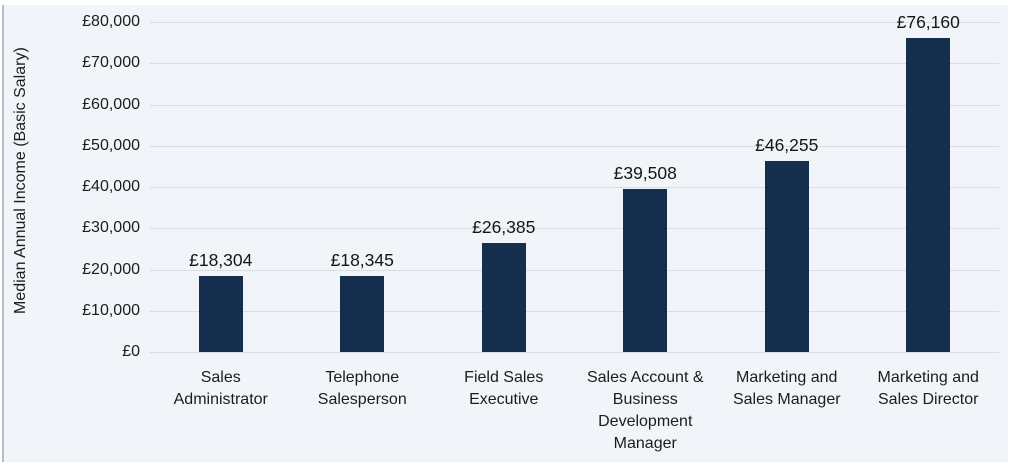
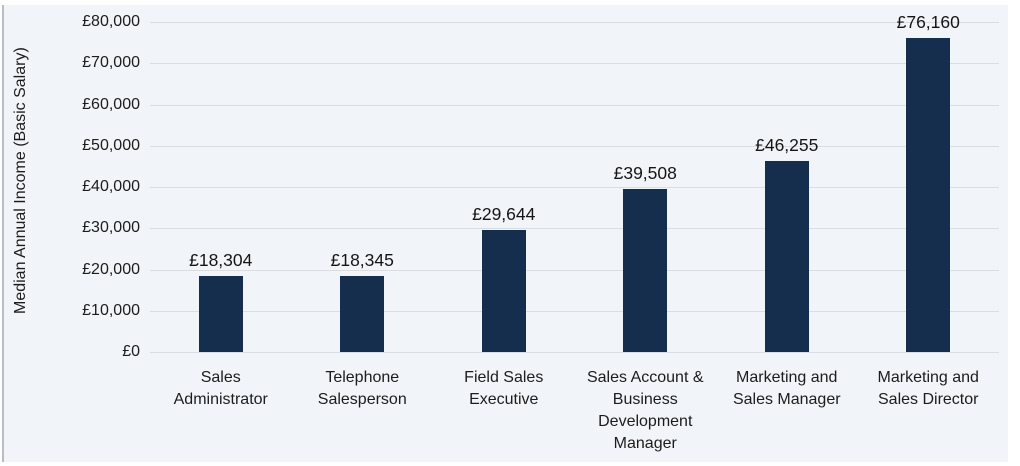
Field Sales Executive: £26,385 -> £29,644
